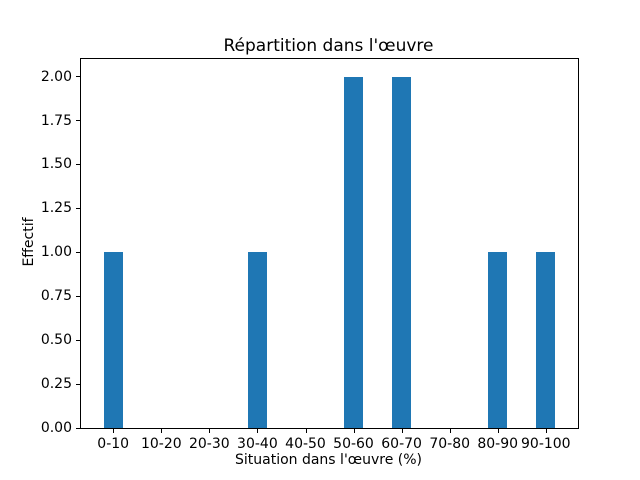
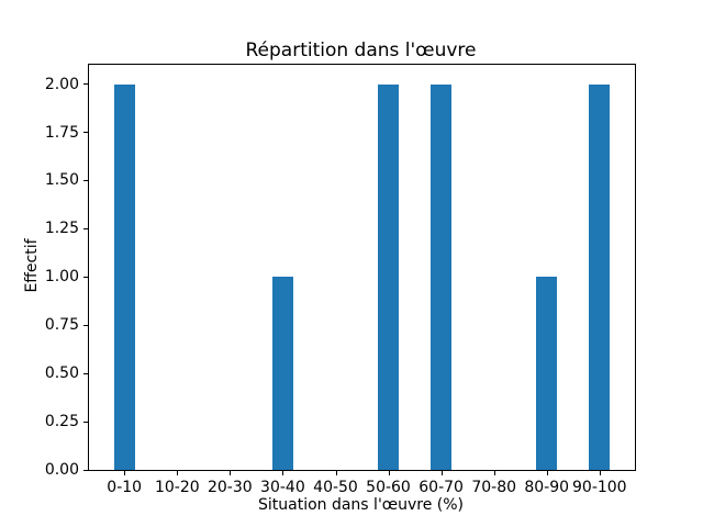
0-10: 1 -> 2
90-100: 1 -> 2
